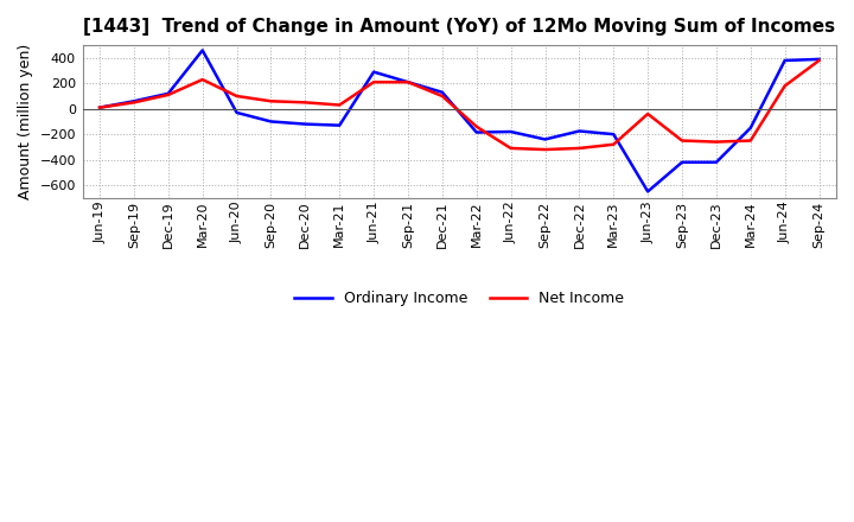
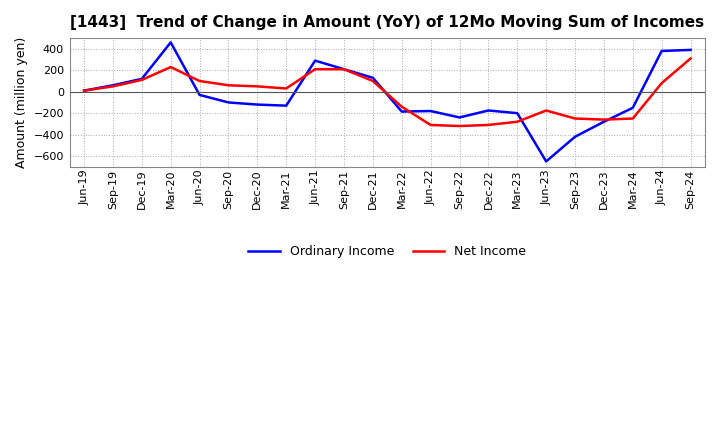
Net Income/Jun-23: -40 -> -180
Ordinary Income/Dec-23: -420 -> -280
Net Income/Jun-24: 180 -> 80
Net Income/Sep-24: 380 -> 310
